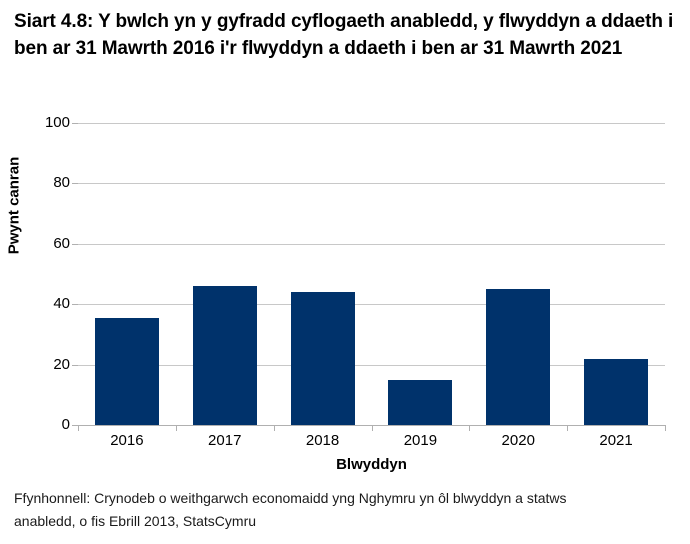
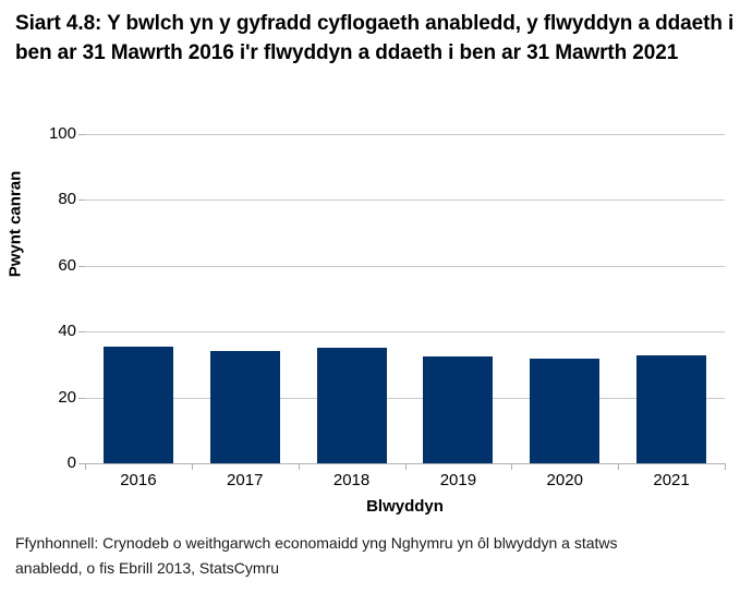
2017: 46 -> 34
2018: 44 -> 35
2019: 15 -> 32
2020: 45 -> 32
2021: 22 -> 33
